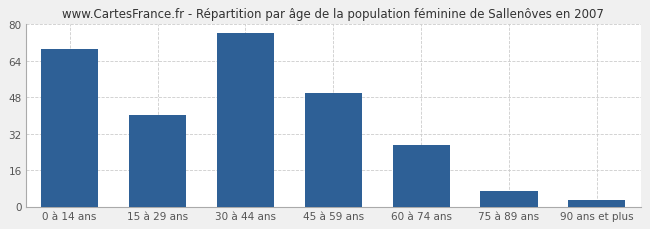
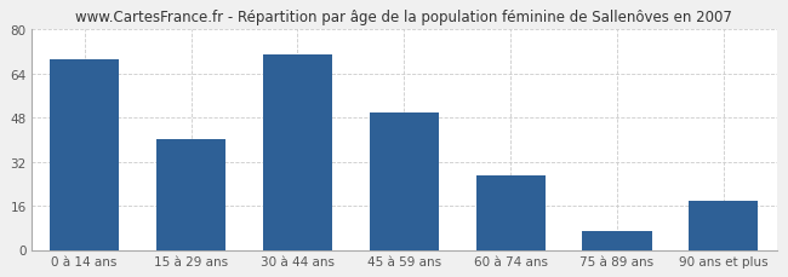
30 à 44 ans: 76 -> 71
90 ans et plus: 3 -> 18
